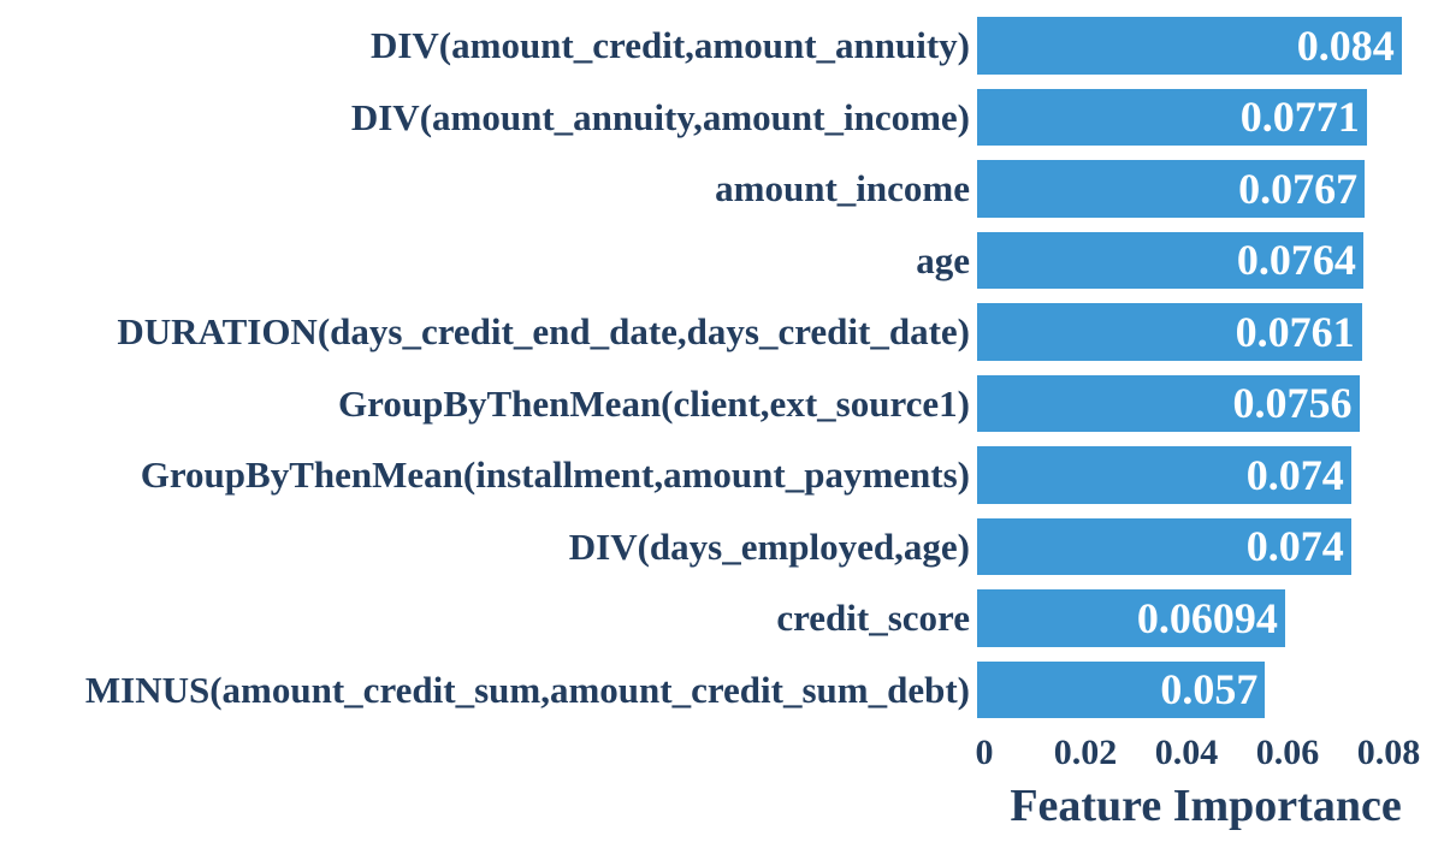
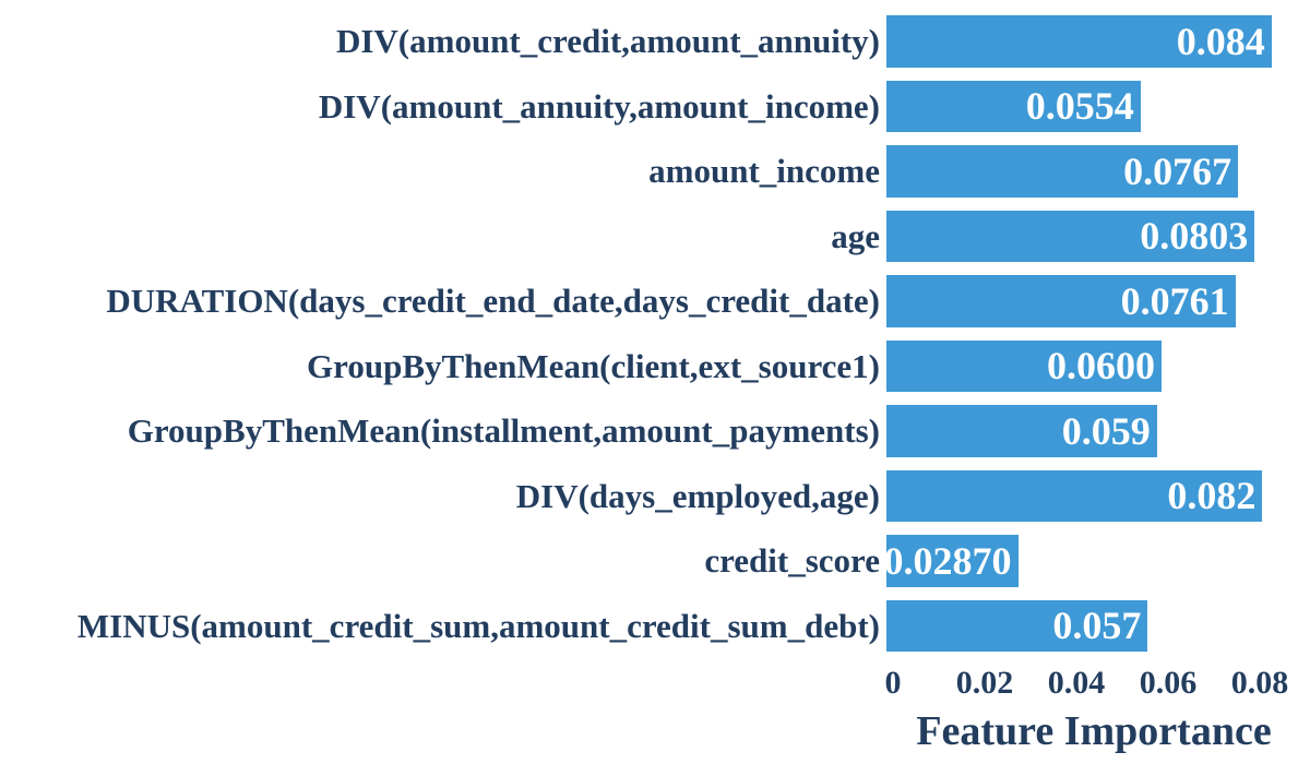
DIV(amount_annuity,amount_income): 0.0771 -> 0.0554
age: 0.0764 -> 0.0803
GroupByThenMean(client,ext_source1): 0.0756 -> 0.0600
GroupByThenMean(installment,amount_payments): 0.074 -> 0.059
DIV(days_employed,age): 0.074 -> 0.082
credit_score: 0.06094 -> 0.02870
